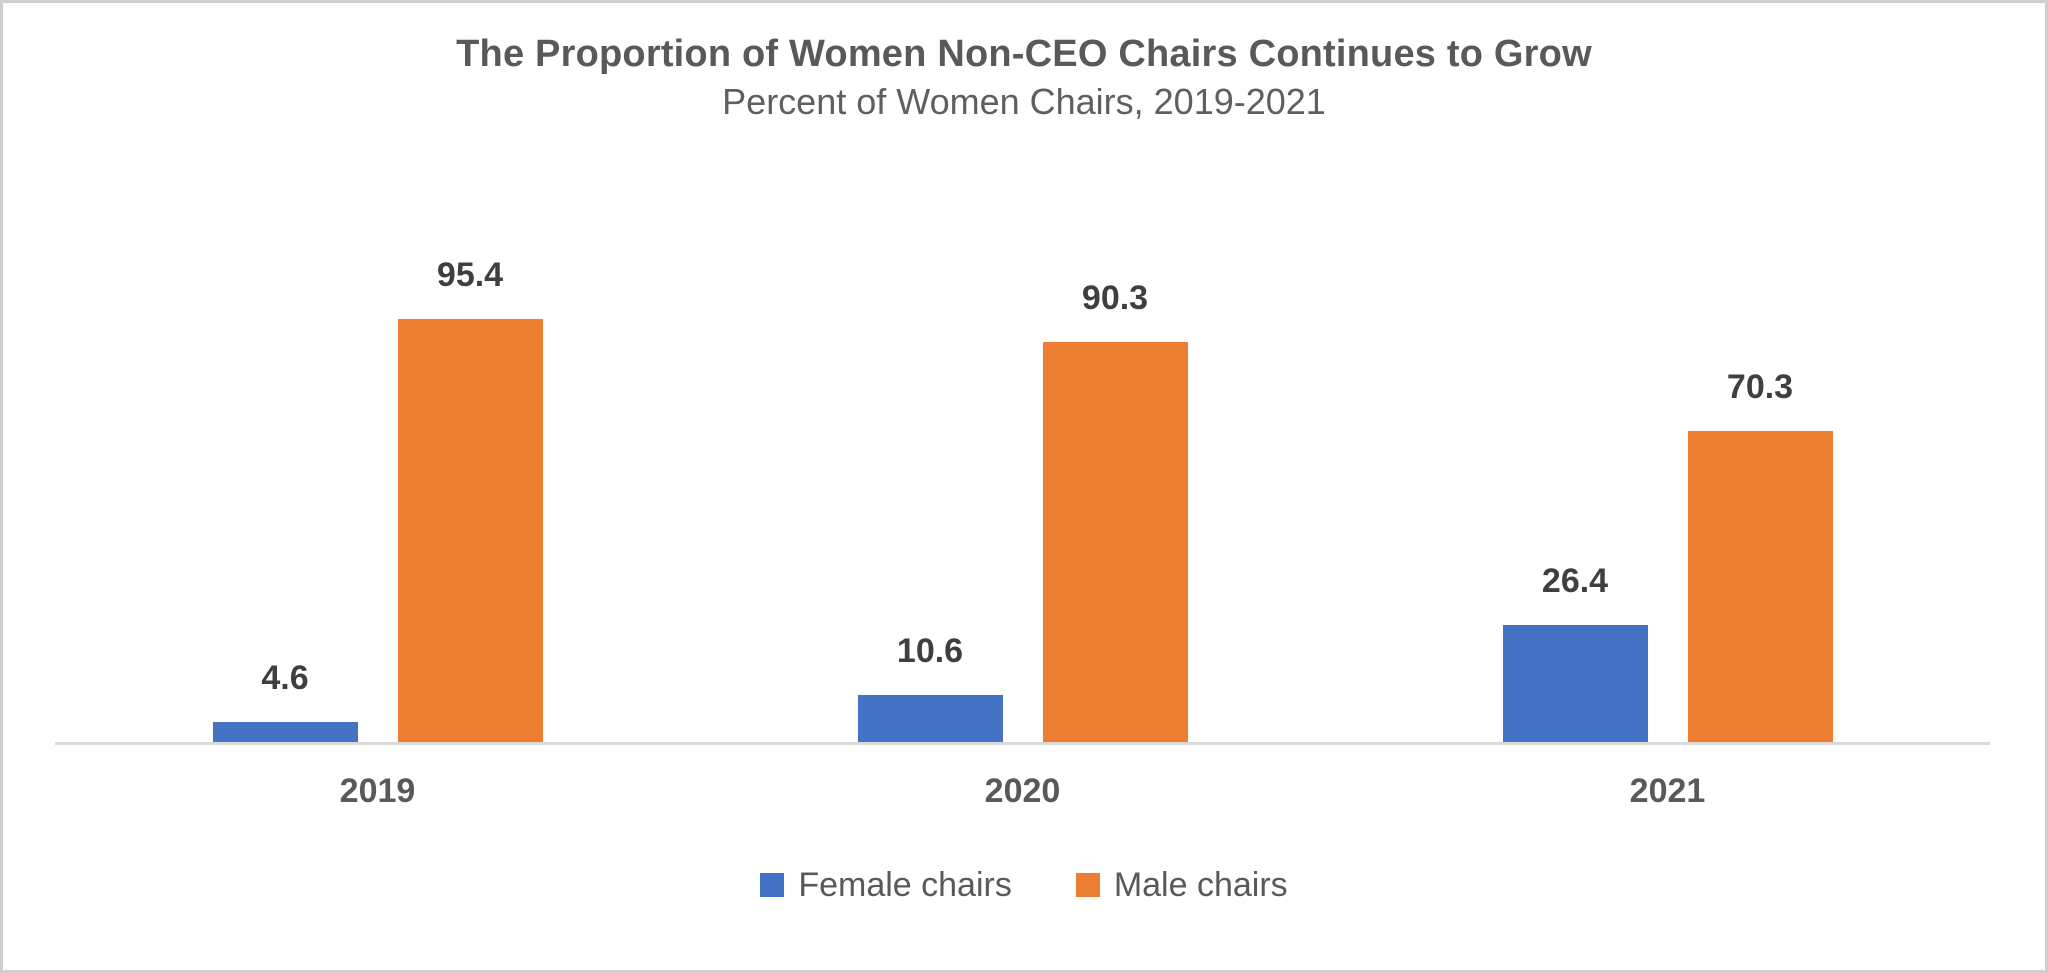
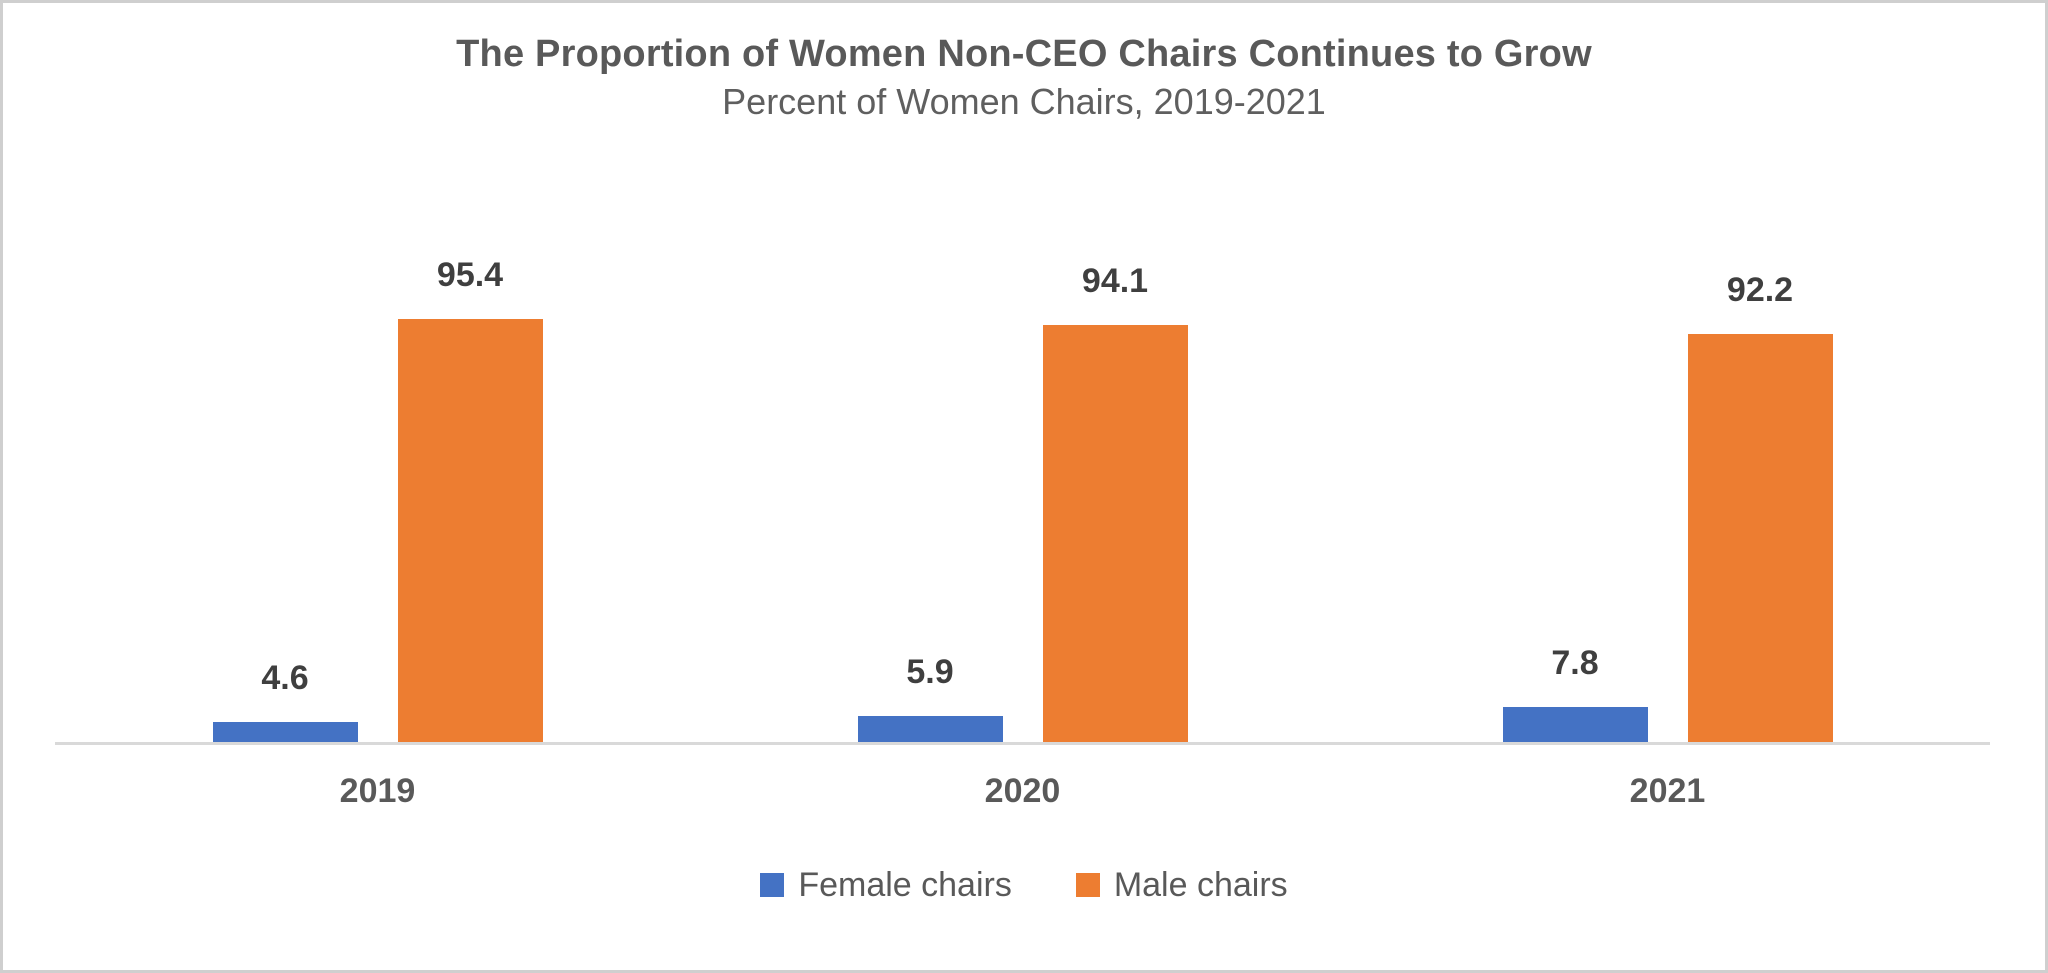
Female chairs/2020: 10.6 -> 5.9
Male chairs/2020: 90.3 -> 94.1
Female chairs/2021: 26.4 -> 7.8
Male chairs/2021: 70.3 -> 92.2
